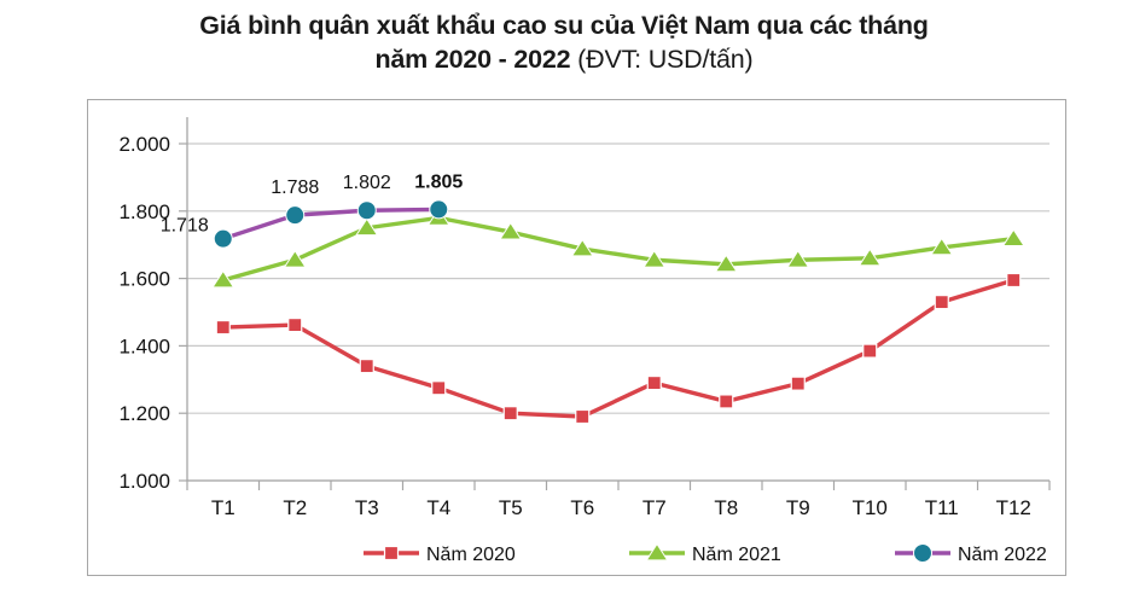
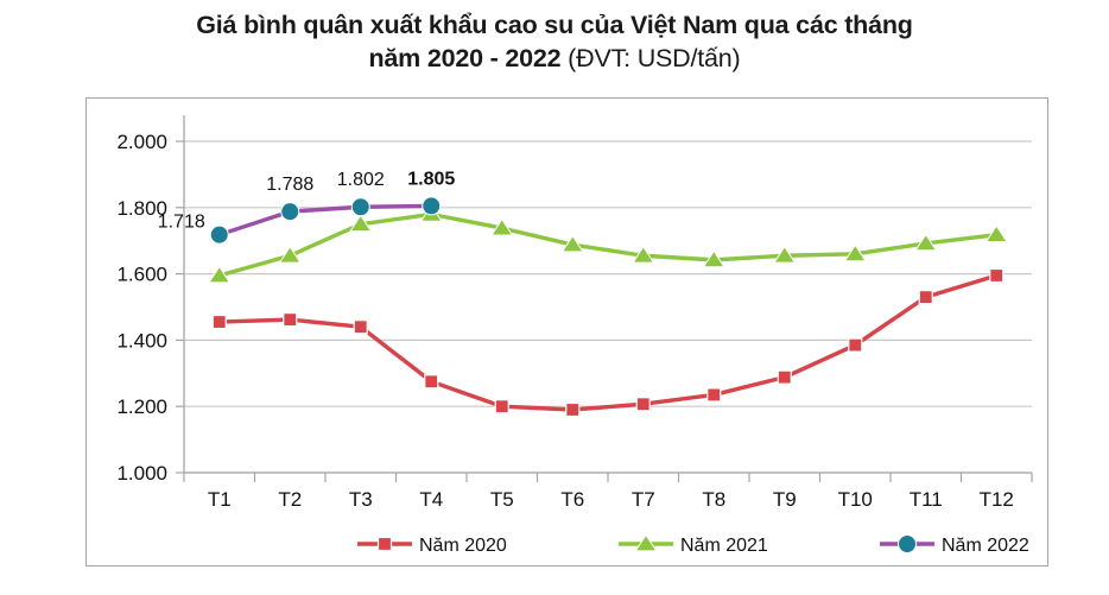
Năm 2020/T3: 1340 -> 1440
Năm 2020/T7: 1290 -> 1210
